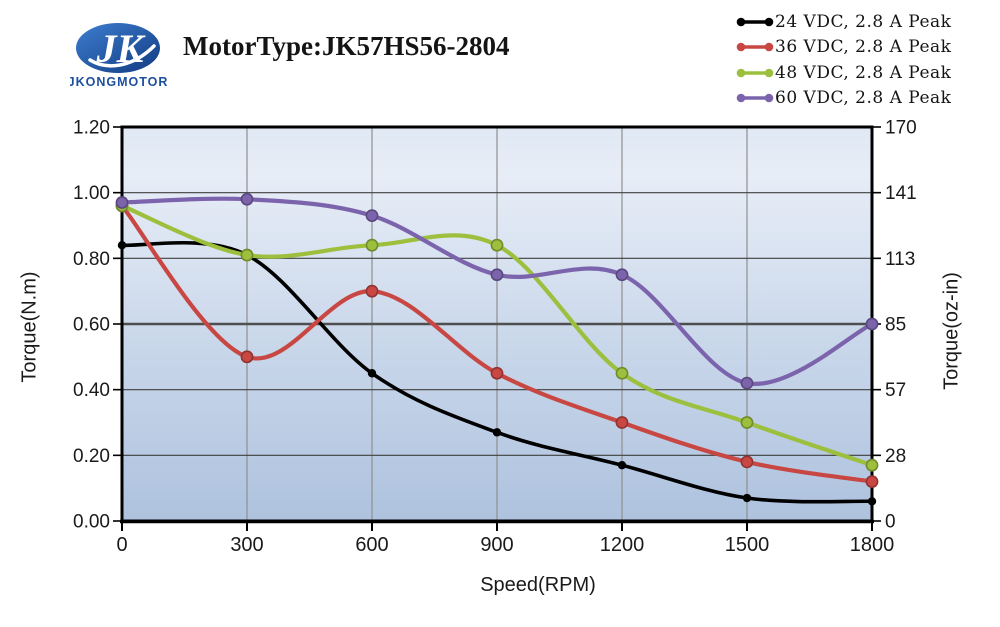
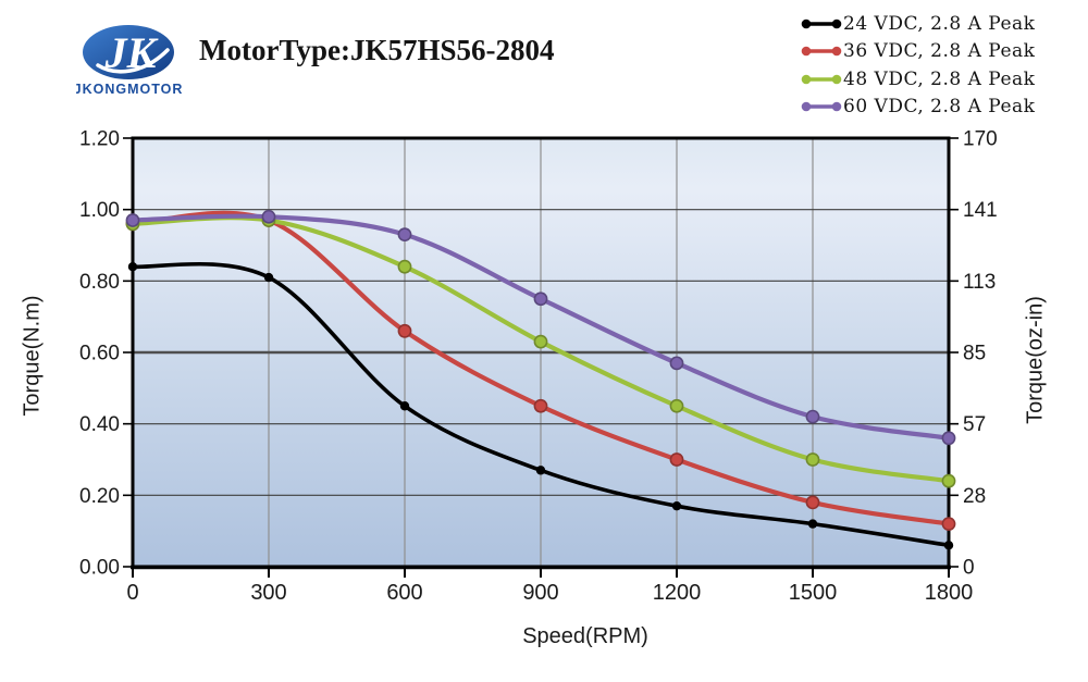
36 VDC, 2.8 A Peak/300: 0.50 -> 0.97
48 VDC, 2.8 A Peak/300: 0.81 -> 0.97
36 VDC, 2.8 A Peak/600: 0.70 -> 0.66
48 VDC, 2.8 A Peak/900: 0.84 -> 0.63
60 VDC, 2.8 A Peak/1200: 0.75 -> 0.57
24 VDC, 2.8 A Peak/1500: 0.07 -> 0.12
48 VDC, 2.8 A Peak/1800: 0.17 -> 0.24
60 VDC, 2.8 A Peak/1800: 0.60 -> 0.36
